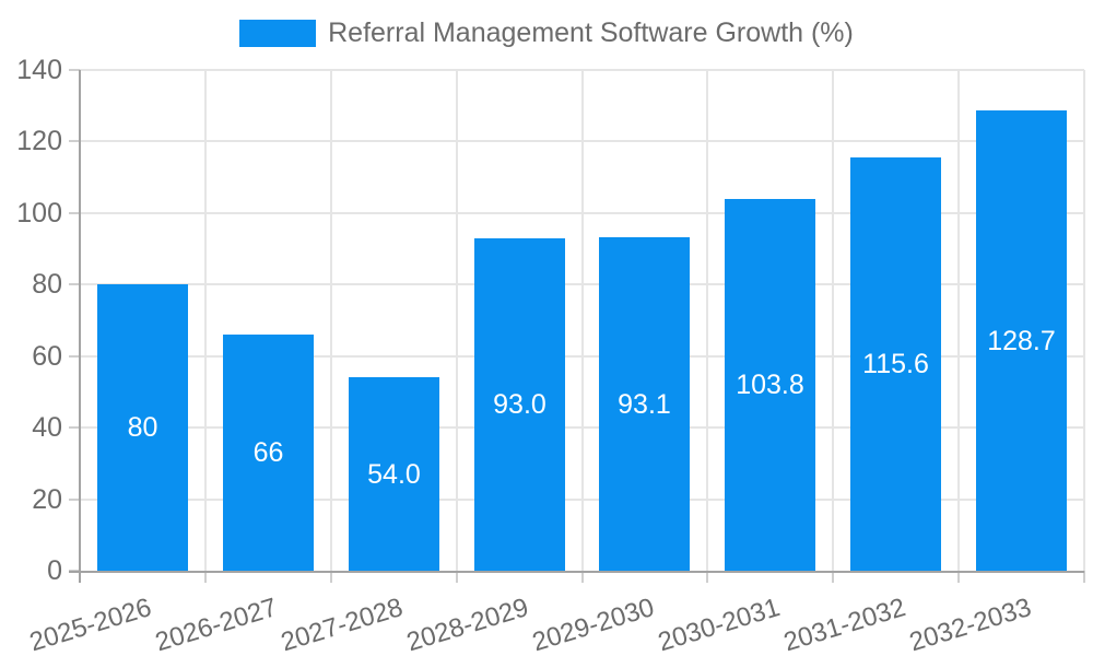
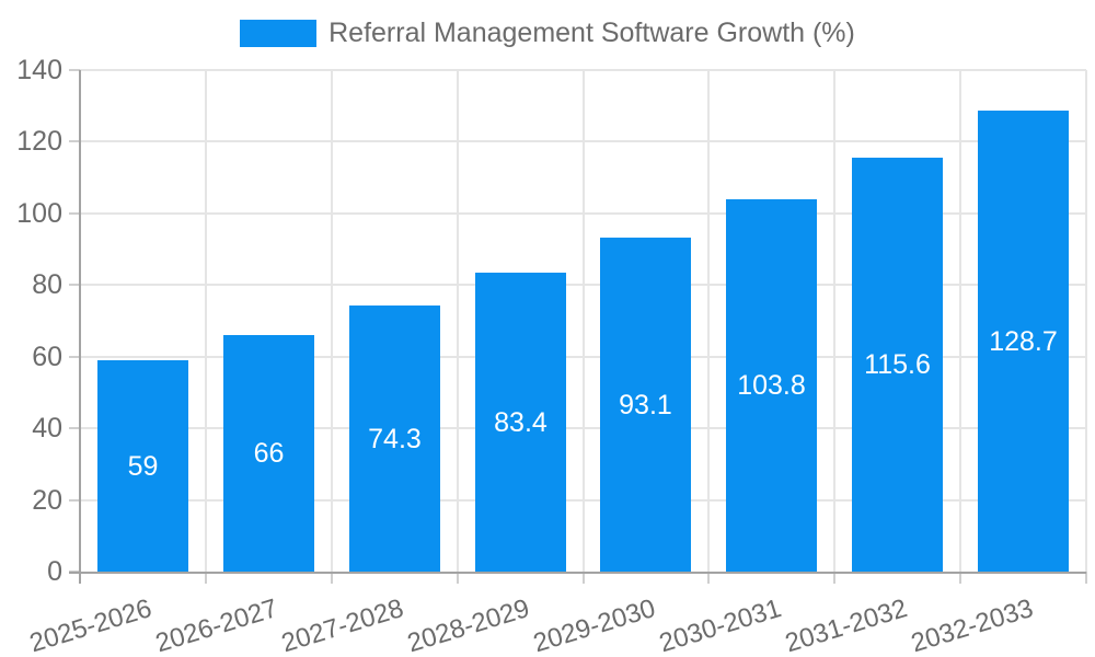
2025-2026: 80 -> 59
2027-2028: 54.0 -> 74.3
2028-2029: 93.0 -> 83.4
